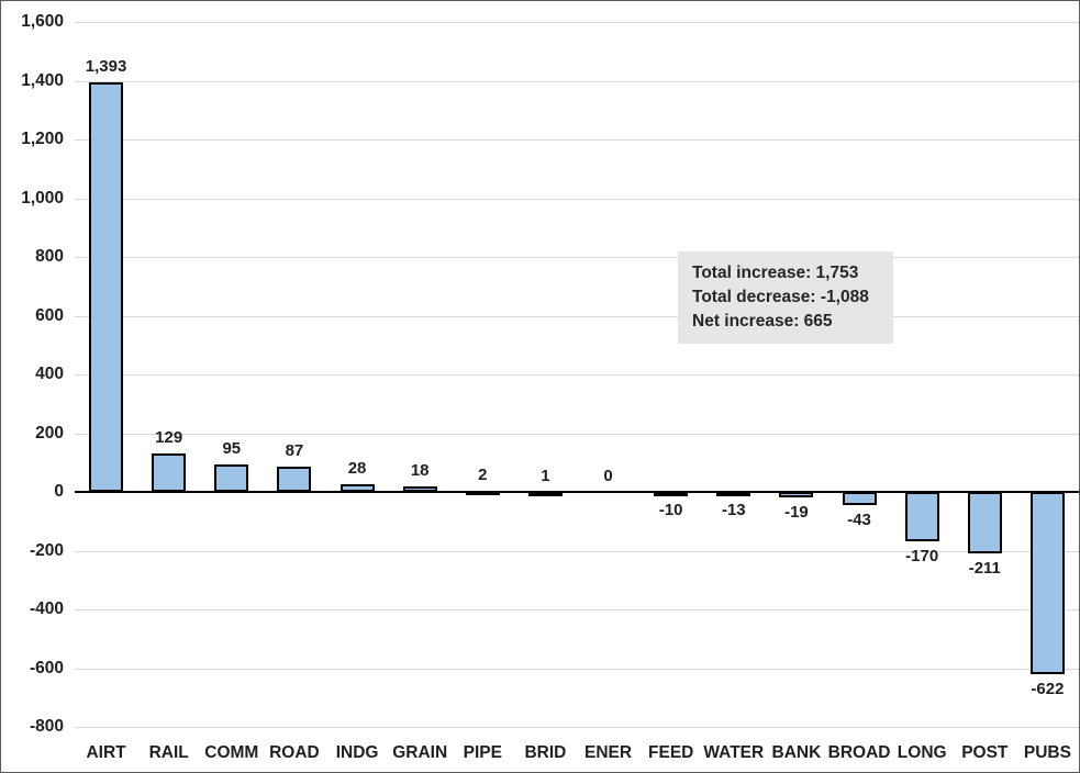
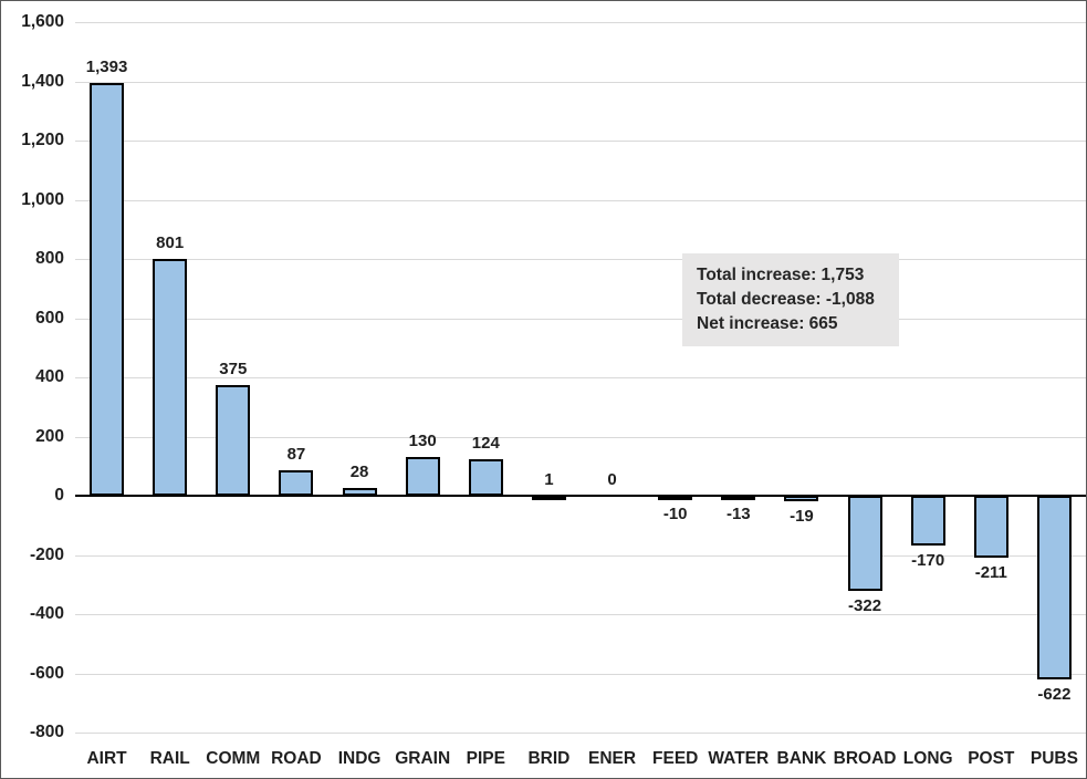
RAIL: 129 -> 801
COMM: 95 -> 375
GRAIN: 18 -> 130
PIPE: 2 -> 124
BROAD: -43 -> -322
